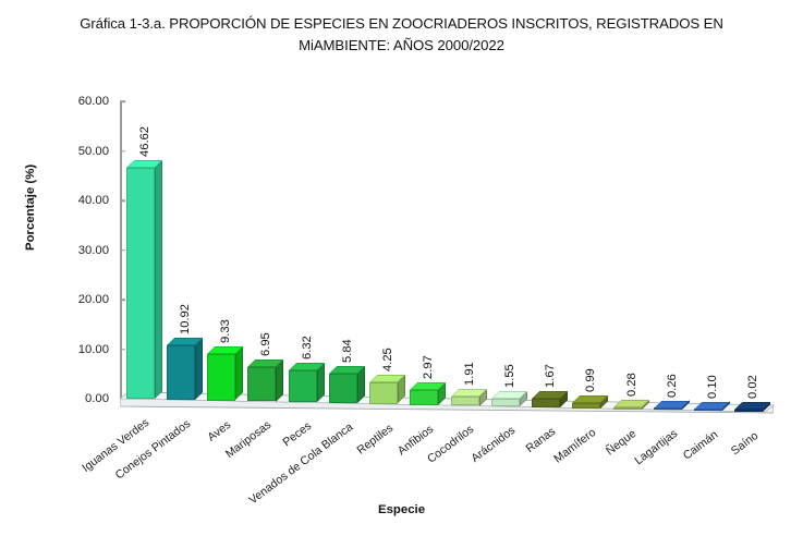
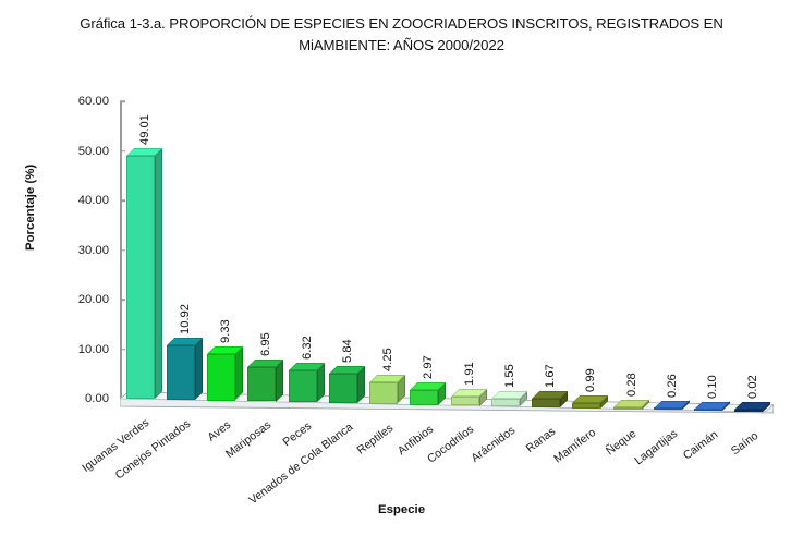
Iguanas Verdes: 46.62 -> 49.01
